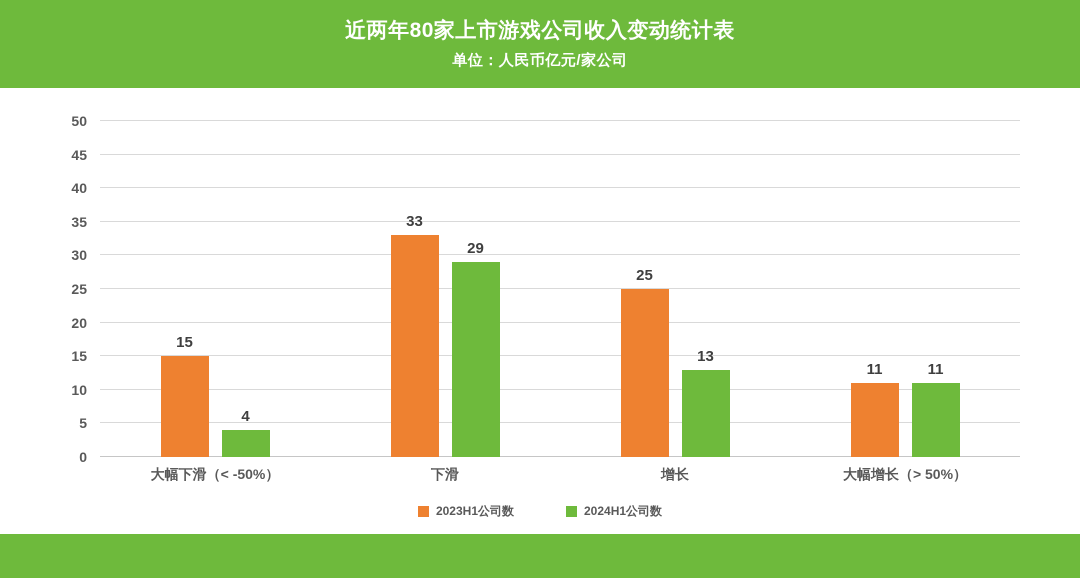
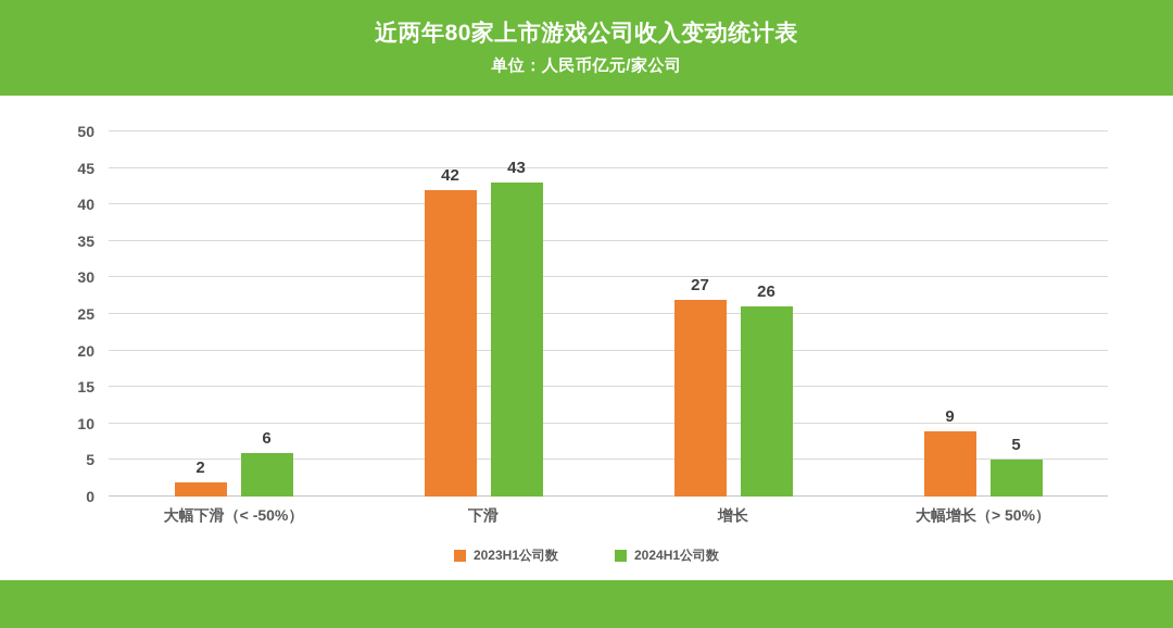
2023H1公司数/大幅下滑（< -50%）: 15 -> 2
2024H1公司数/大幅下滑（< -50%）: 4 -> 6
2023H1公司数/下滑: 33 -> 42
2024H1公司数/下滑: 29 -> 43
2023H1公司数/增长: 25 -> 27
2024H1公司数/增长: 13 -> 26
2023H1公司数/大幅增长（> 50%）: 11 -> 9
2024H1公司数/大幅增长（> 50%）: 11 -> 5
